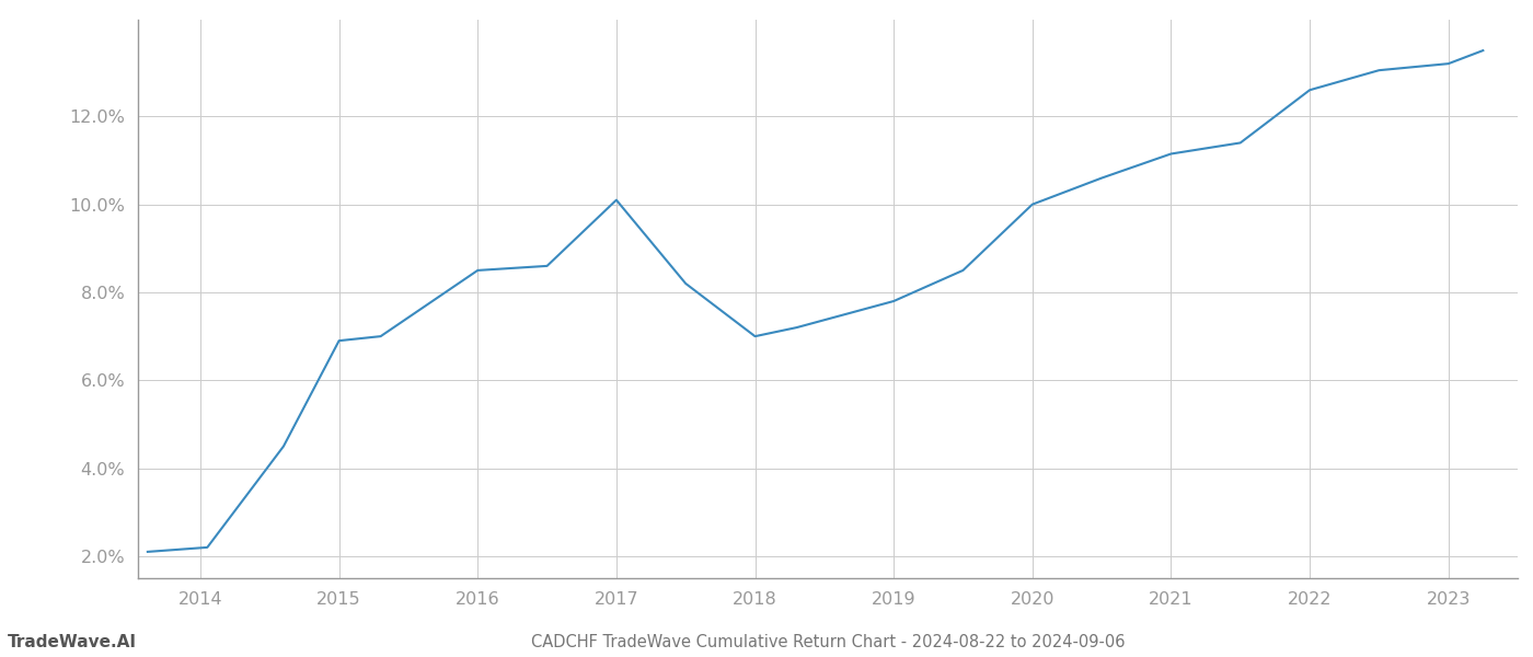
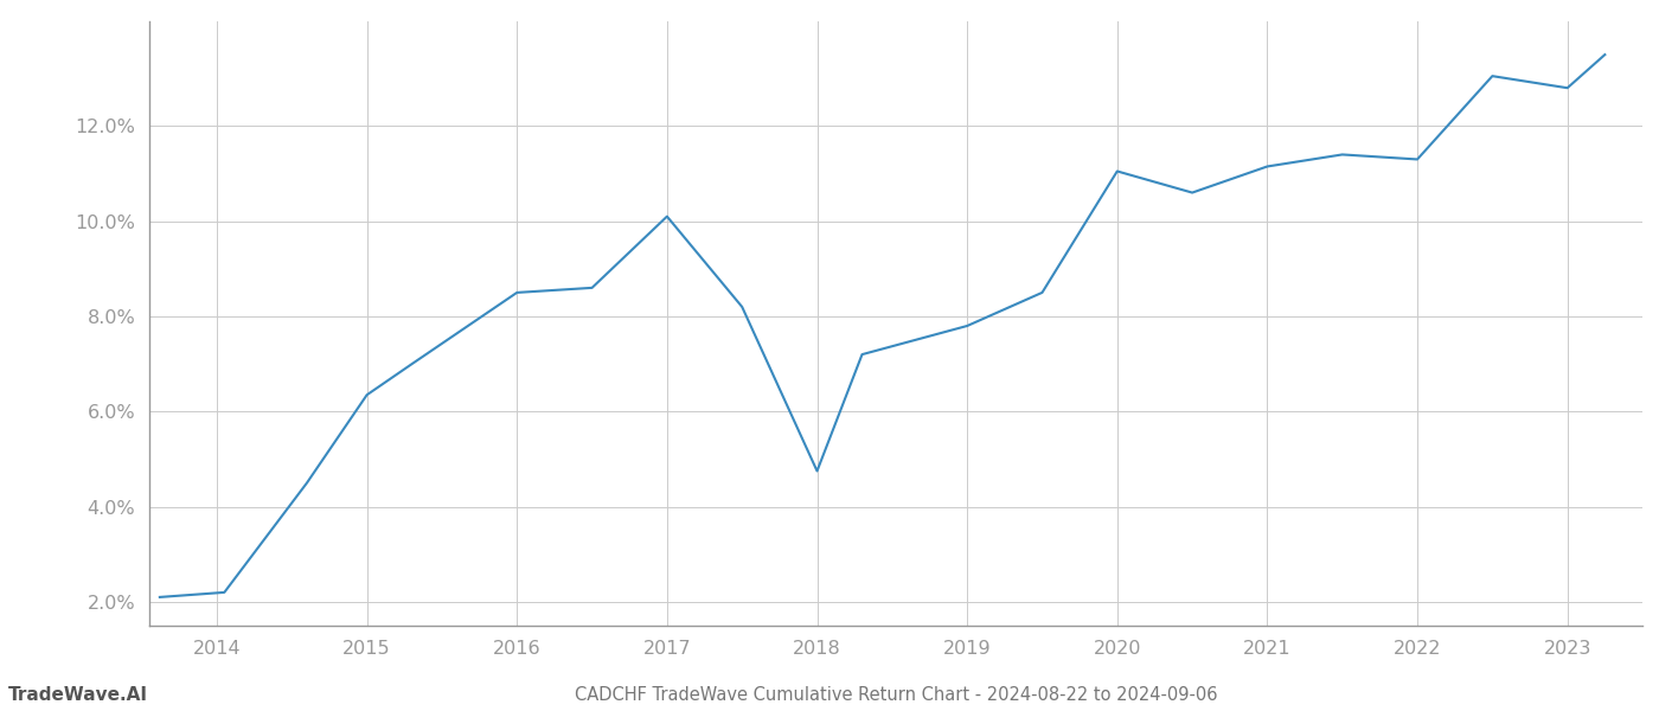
2015: 6.90% -> 6.35%
2018: 7.00% -> 4.75%
2020: 10.00% -> 11.05%
2022: 12.60% -> 11.30%
2023: 13.20% -> 12.80%
